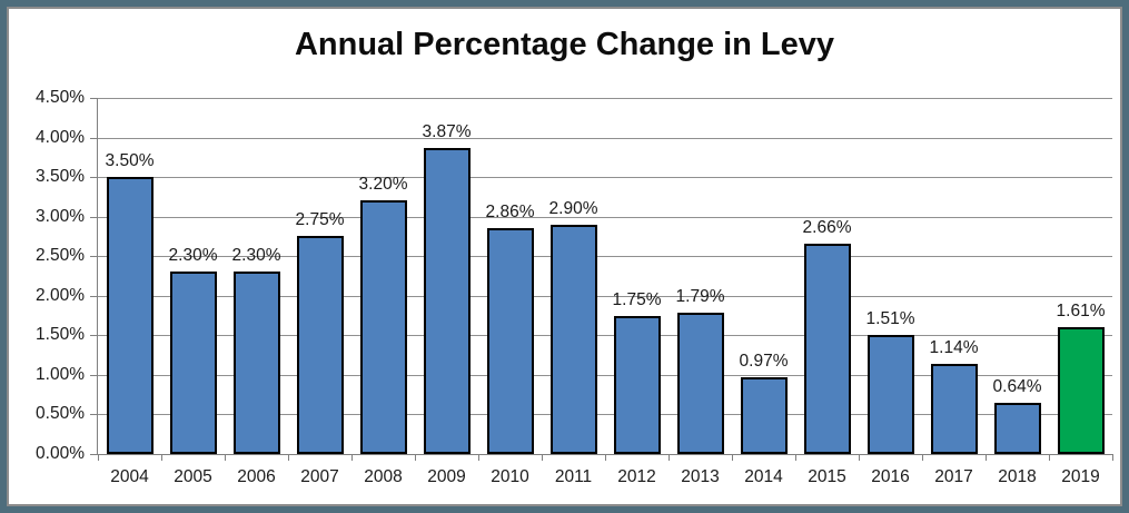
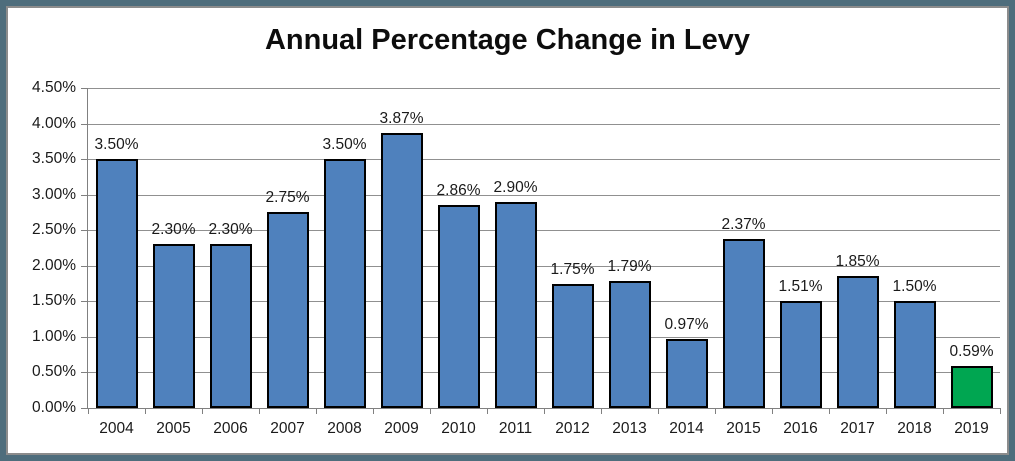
2008: 3.20% -> 3.50%
2015: 2.66% -> 2.37%
2017: 1.14% -> 1.85%
2018: 0.64% -> 1.50%
2019: 1.61% -> 0.59%
